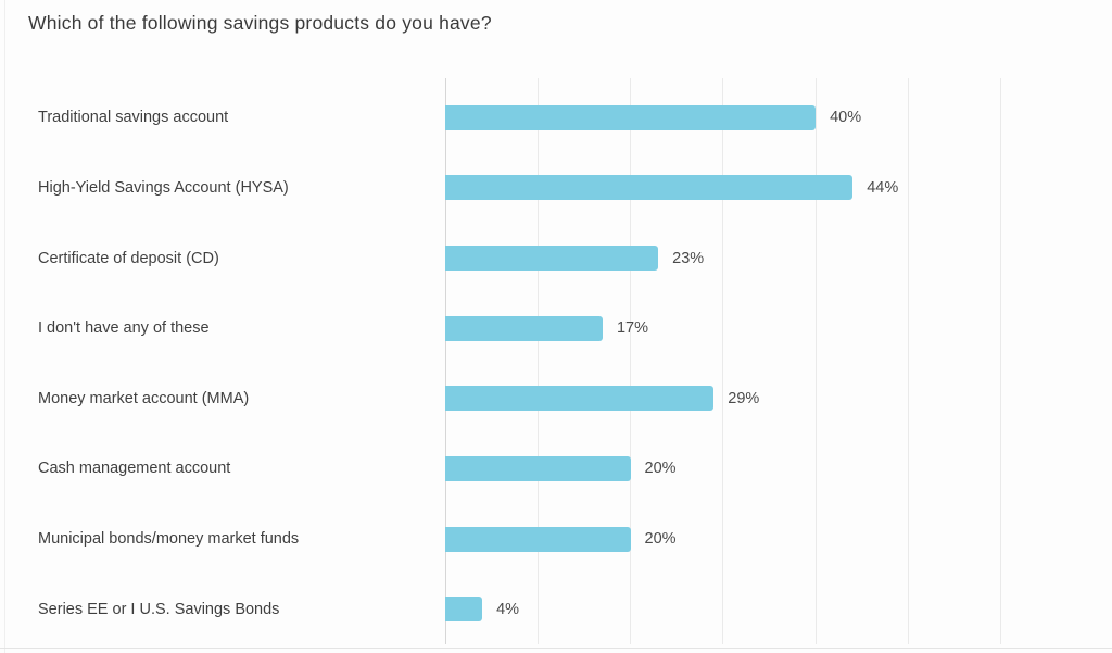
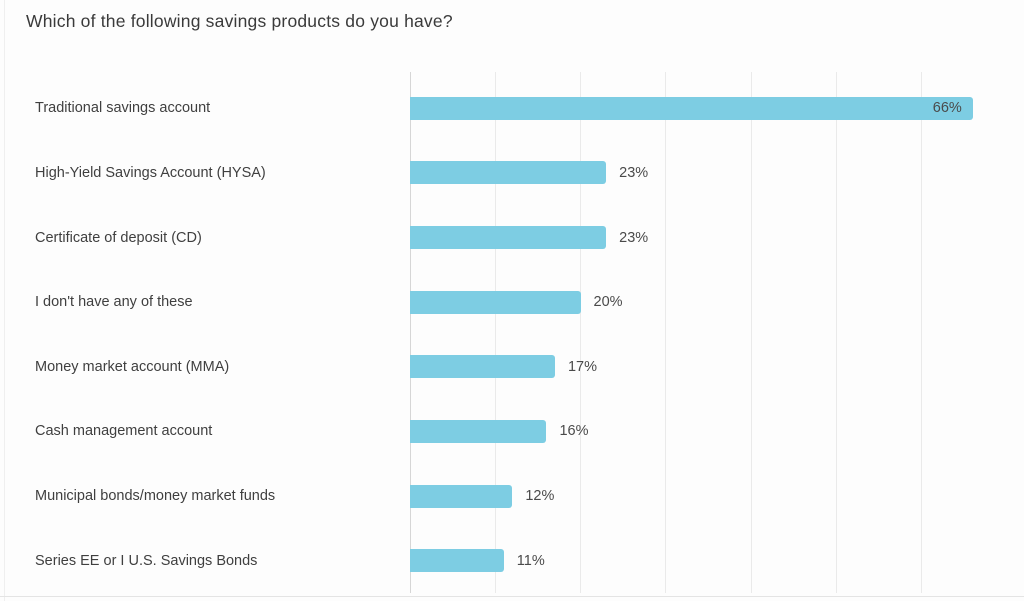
Traditional savings account: 40% -> 66%
High-Yield Savings Account (HYSA): 44% -> 23%
I don't have any of these: 17% -> 20%
Money market account (MMA): 29% -> 17%
Cash management account: 20% -> 16%
Municipal bonds/money market funds: 20% -> 12%
Series EE or I U.S. Savings Bonds: 4% -> 11%
